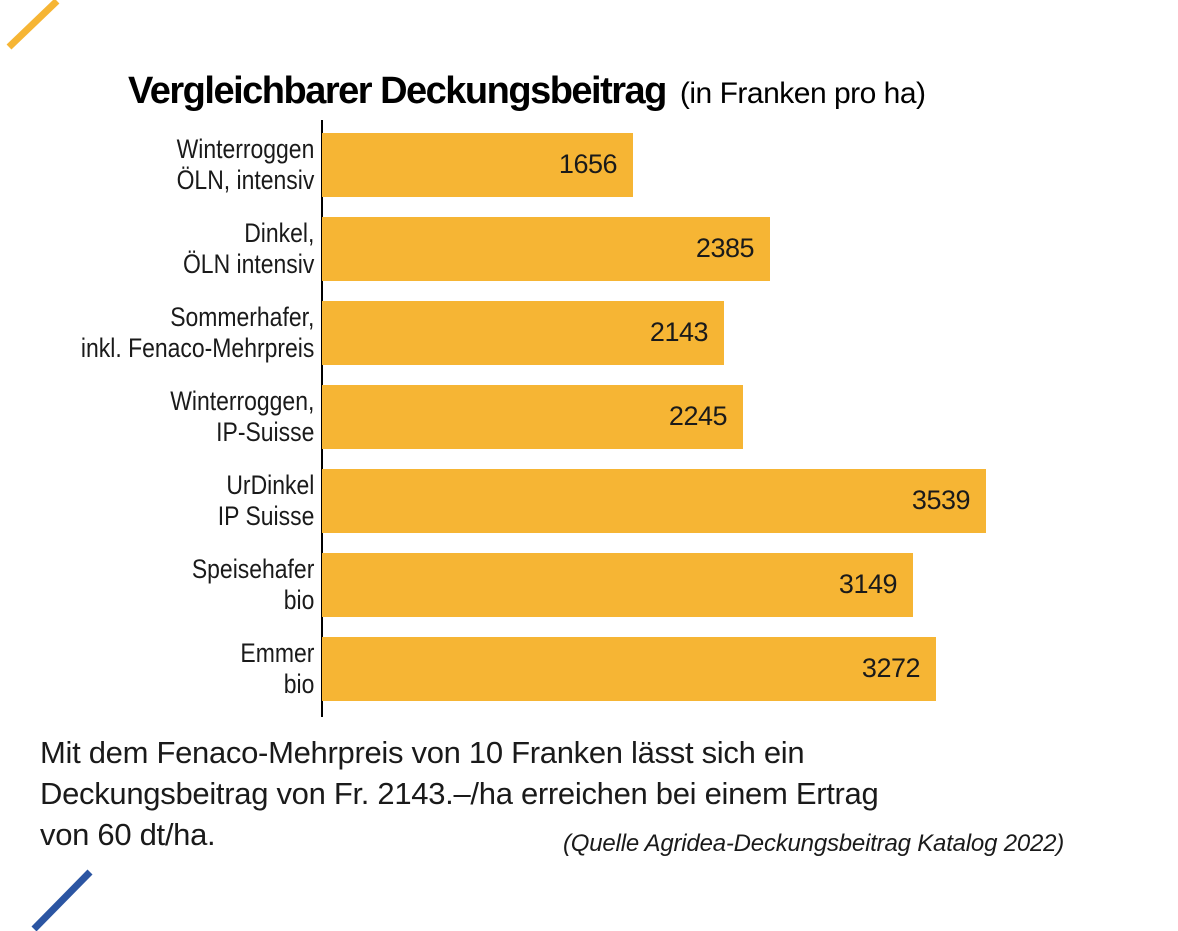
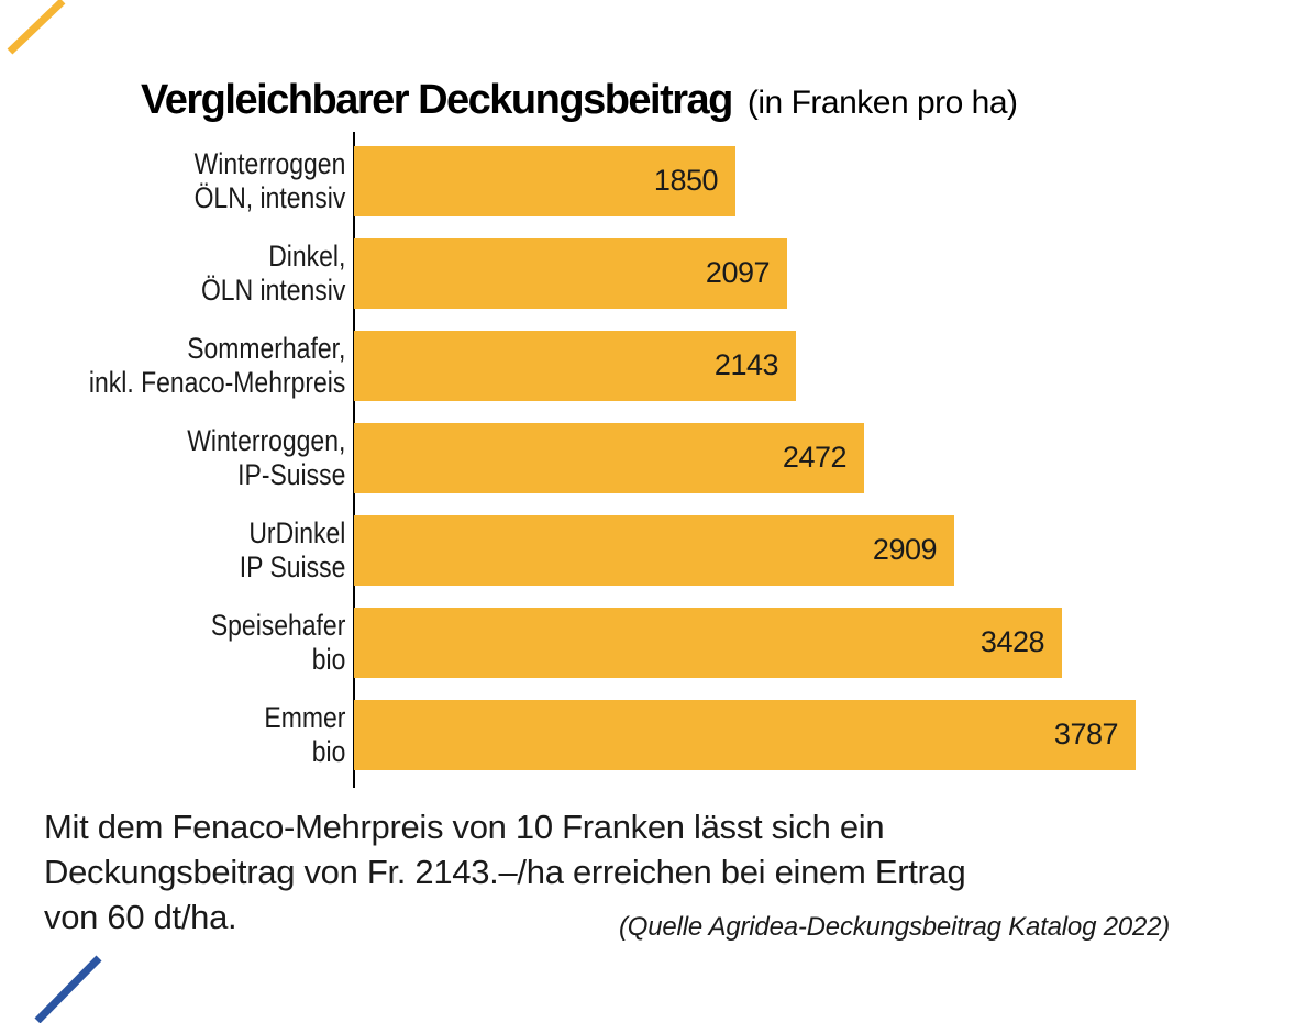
Winterroggen ÖLN, intensiv: 1656 -> 1850
Dinkel, ÖLN intensiv: 2385 -> 2097
Winterroggen, IP-Suisse: 2245 -> 2472
UrDinkel IP Suisse: 3539 -> 2909
Speisehafer bio: 3149 -> 3428
Emmer bio: 3272 -> 3787
